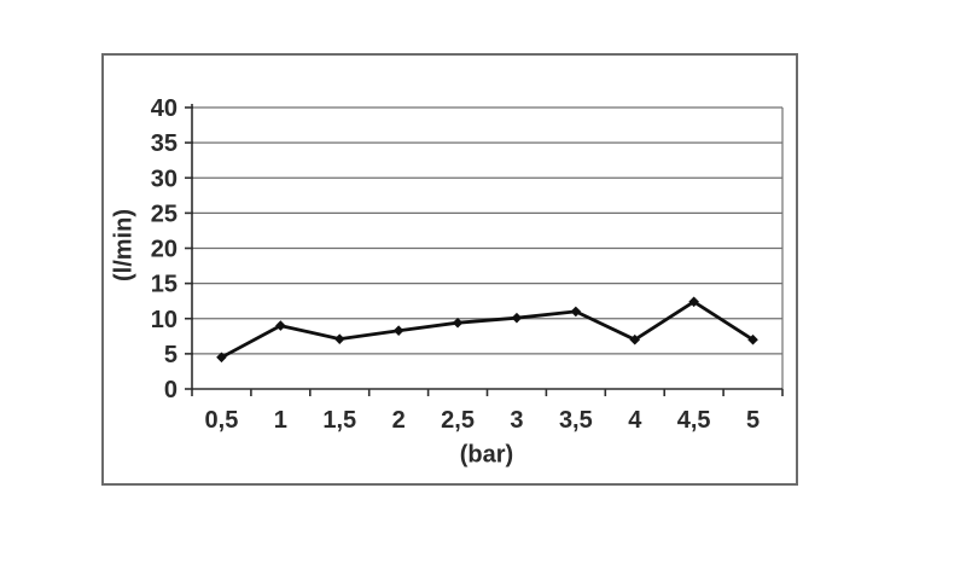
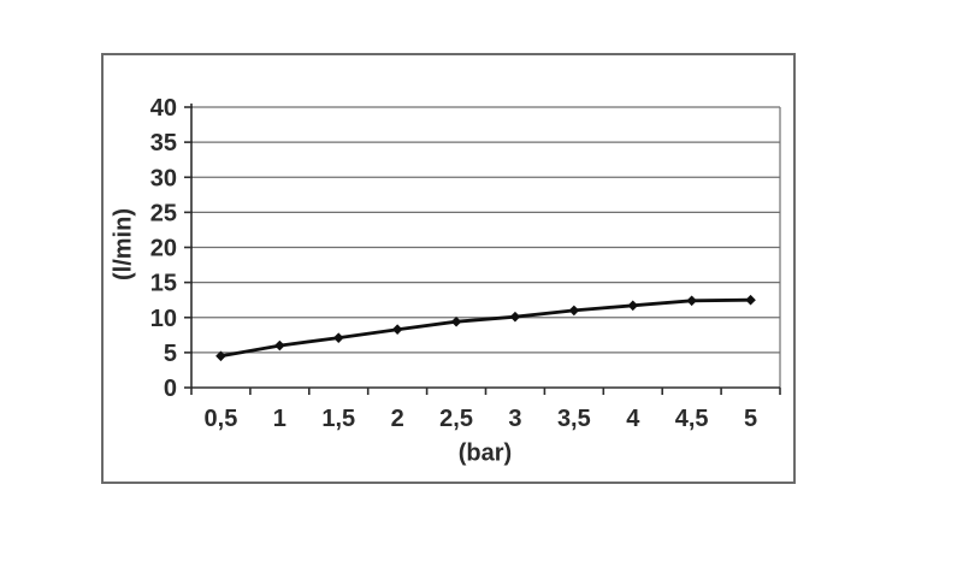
1: 9 -> 6
4: 7 -> 12
5: 7 -> 12
